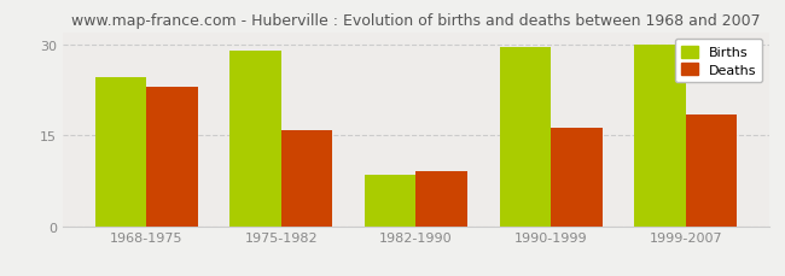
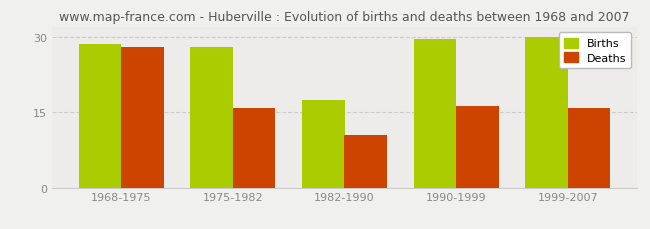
Births/1968-1975: 24.6 -> 28.5
Deaths/1968-1975: 23.0 -> 28.0
Births/1975-1982: 29.0 -> 28.0
Births/1982-1990: 8.4 -> 17.5
Deaths/1982-1990: 9.0 -> 10.5
Deaths/1999-2007: 18.4 -> 15.8
